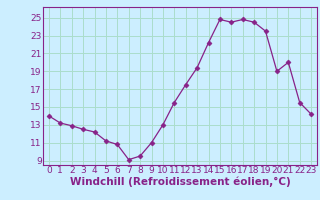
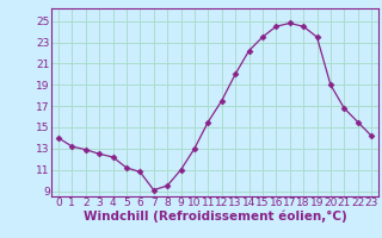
13: 19.4 -> 20.0
15: 24.8 -> 23.5
21: 20.0 -> 16.8
